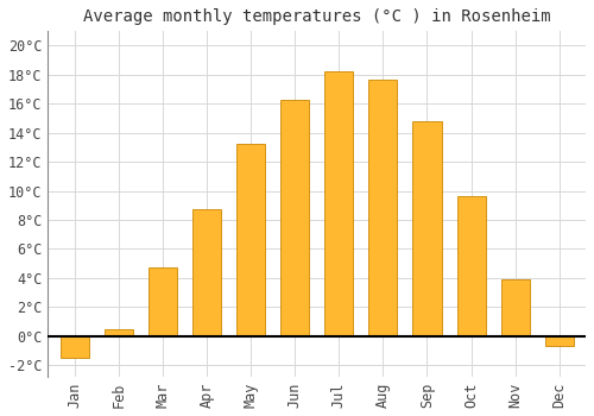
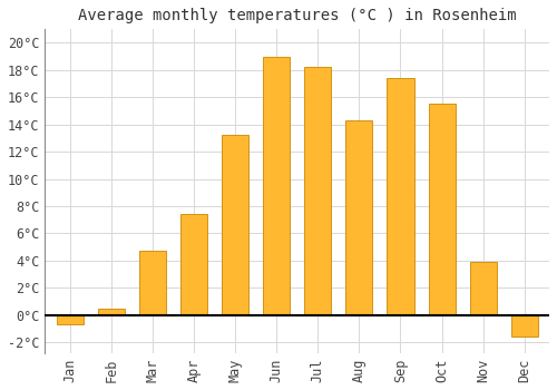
Jan: -1.5°C -> -0.7°C
Apr: 8.7°C -> 7.4°C
Jun: 16.3°C -> 19.0°C
Aug: 17.7°C -> 14.3°C
Sep: 14.8°C -> 17.4°C
Oct: 9.6°C -> 15.5°C
Dec: -0.7°C -> -1.6°C
